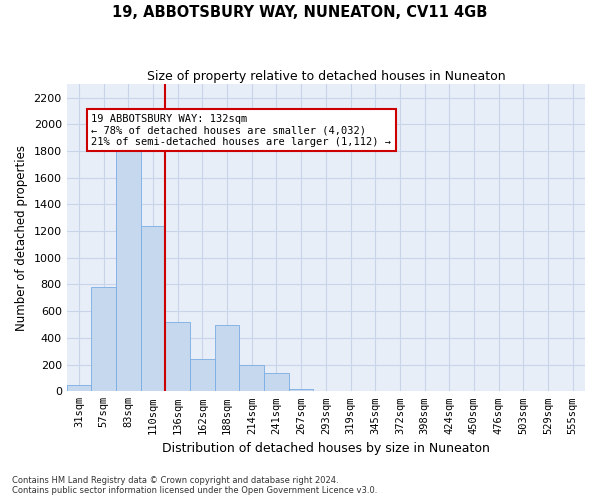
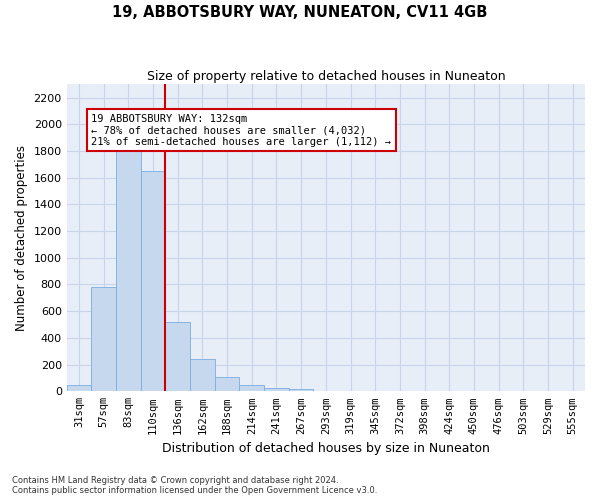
110sqm: 1240 -> 1650
188sqm: 500 -> 110
214sqm: 200 -> 50
241sqm: 140 -> 20
